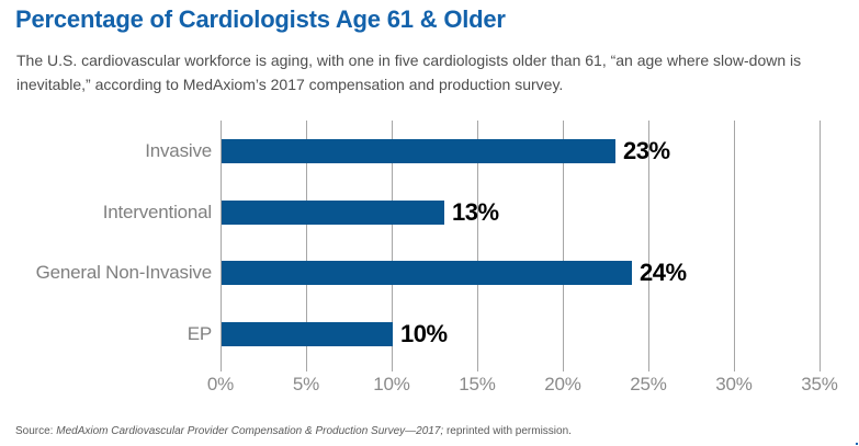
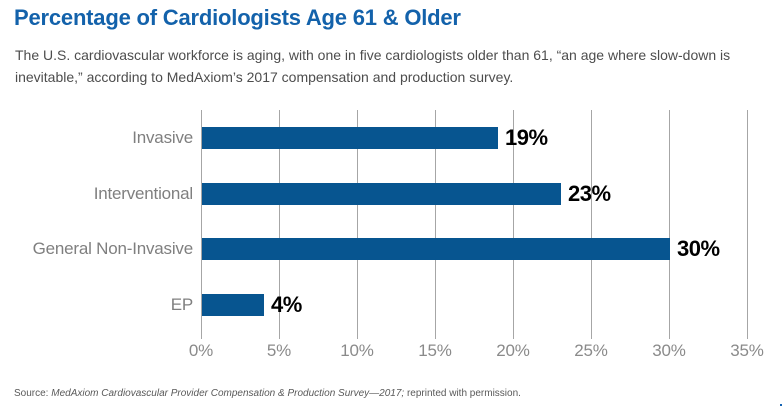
Invasive: 23% -> 19%
Interventional: 13% -> 23%
General Non-Invasive: 24% -> 30%
EP: 10% -> 4%
